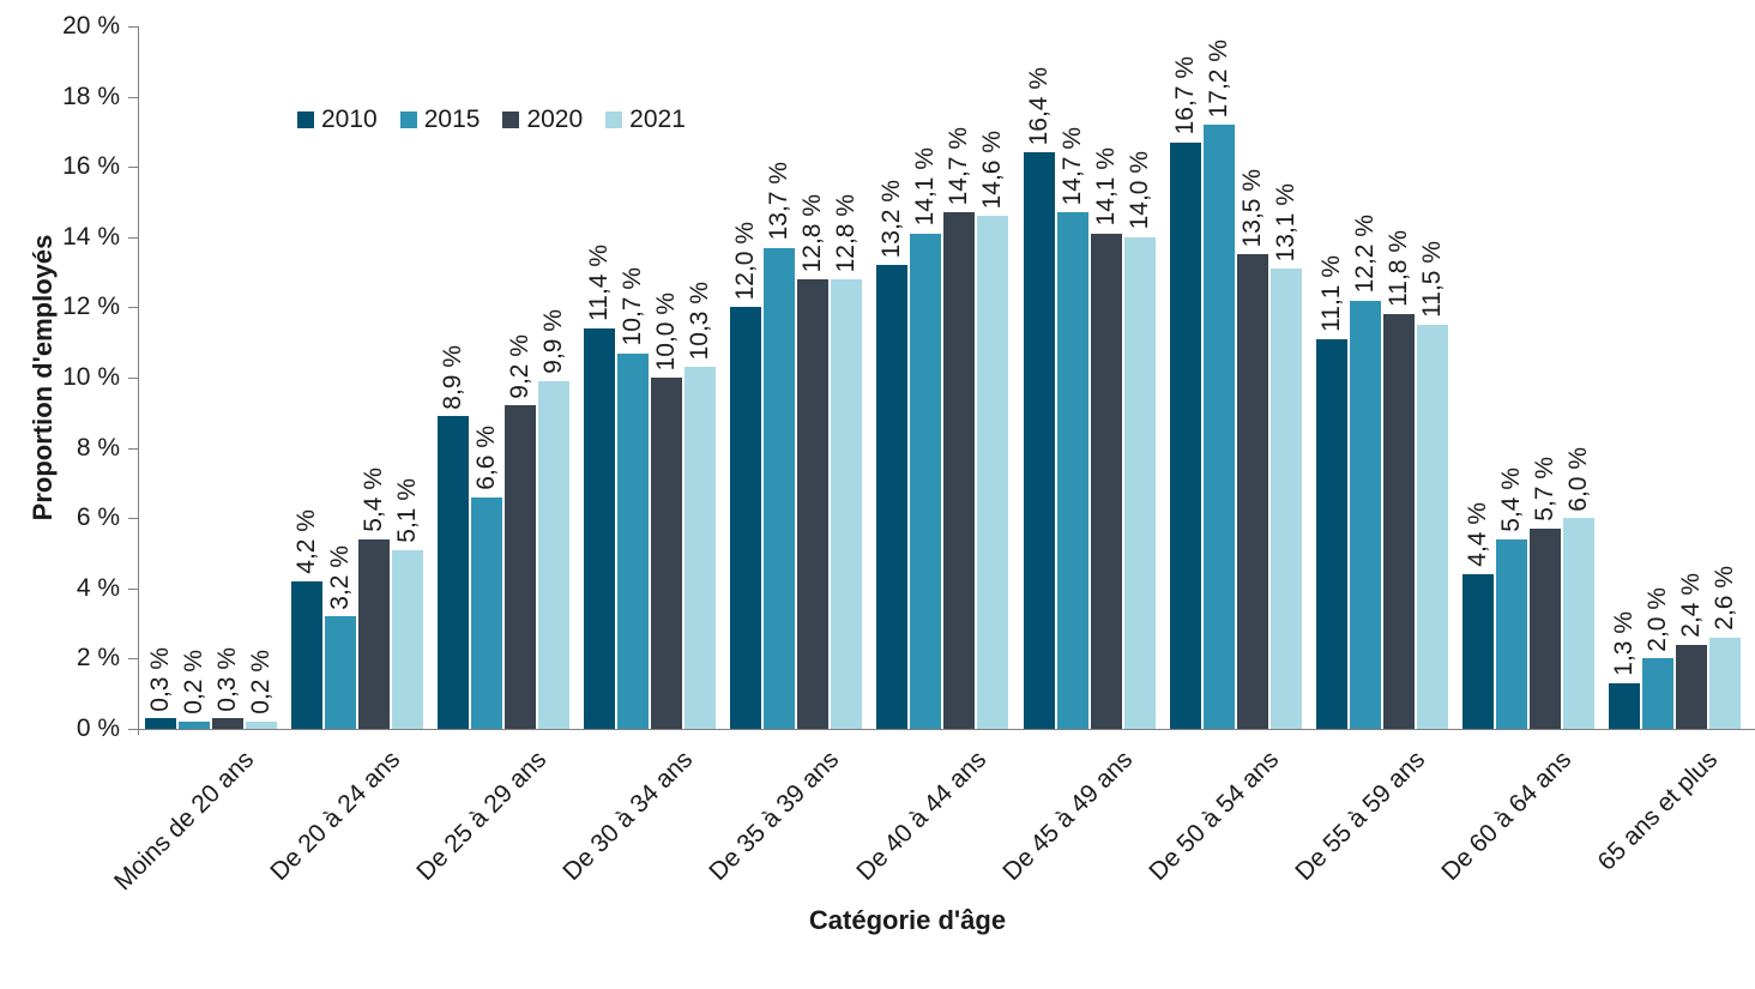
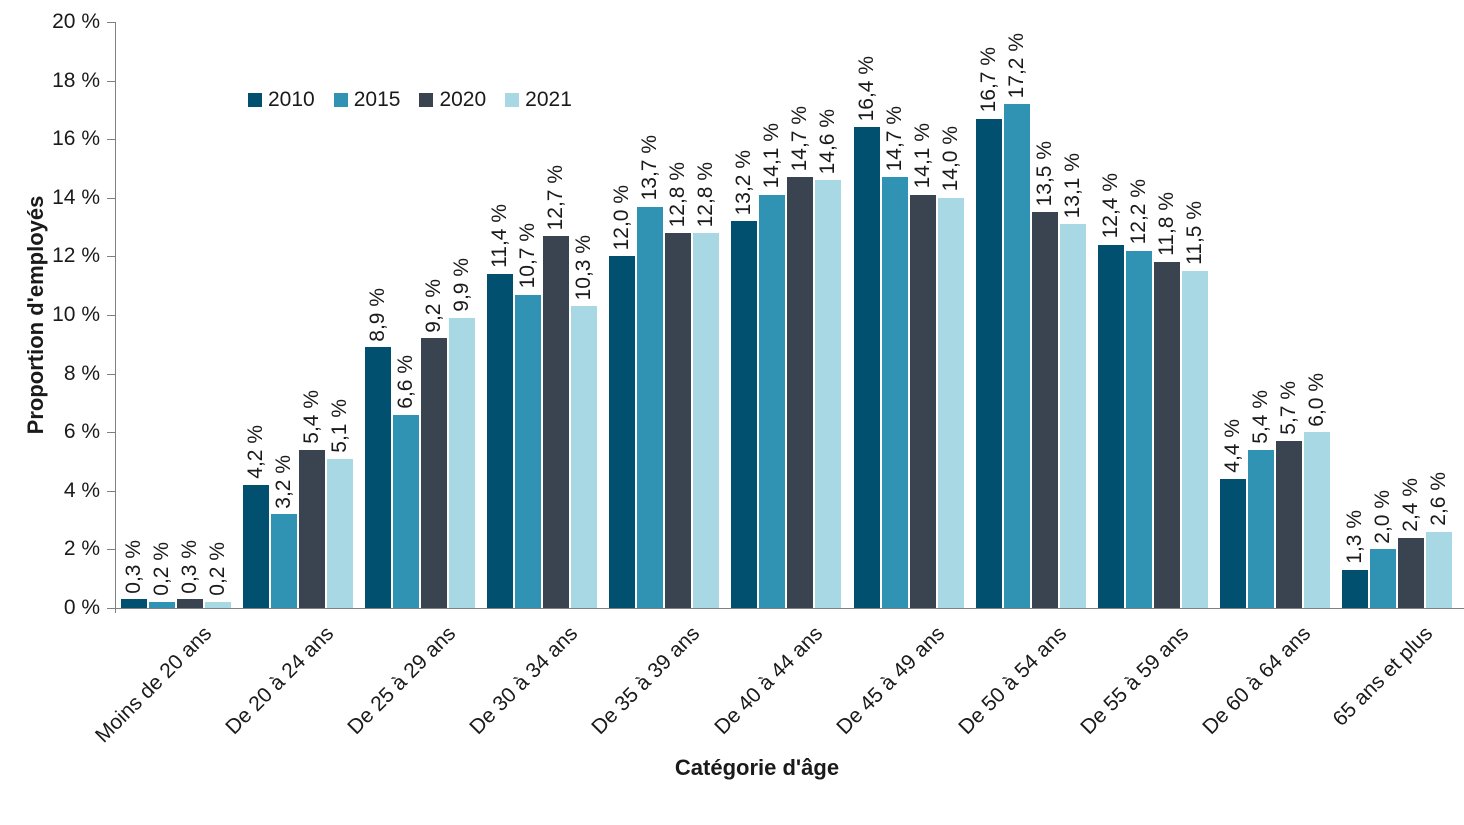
2020/De 30 à 34 ans: 10,0 -> 12,7
2010/De 55 à 59 ans: 11,1 -> 12,4
